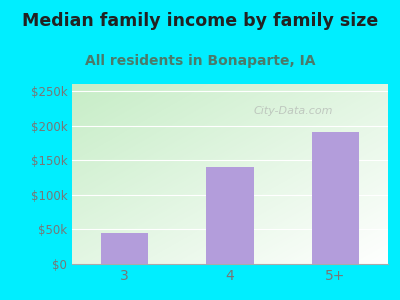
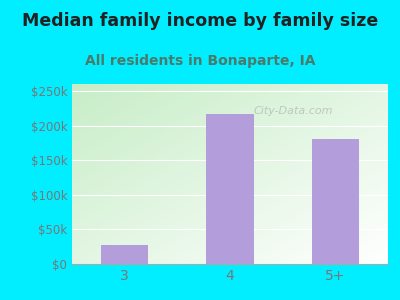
3: $45k -> $28k
4: $140k -> $216k
5+: $190k -> $180k
